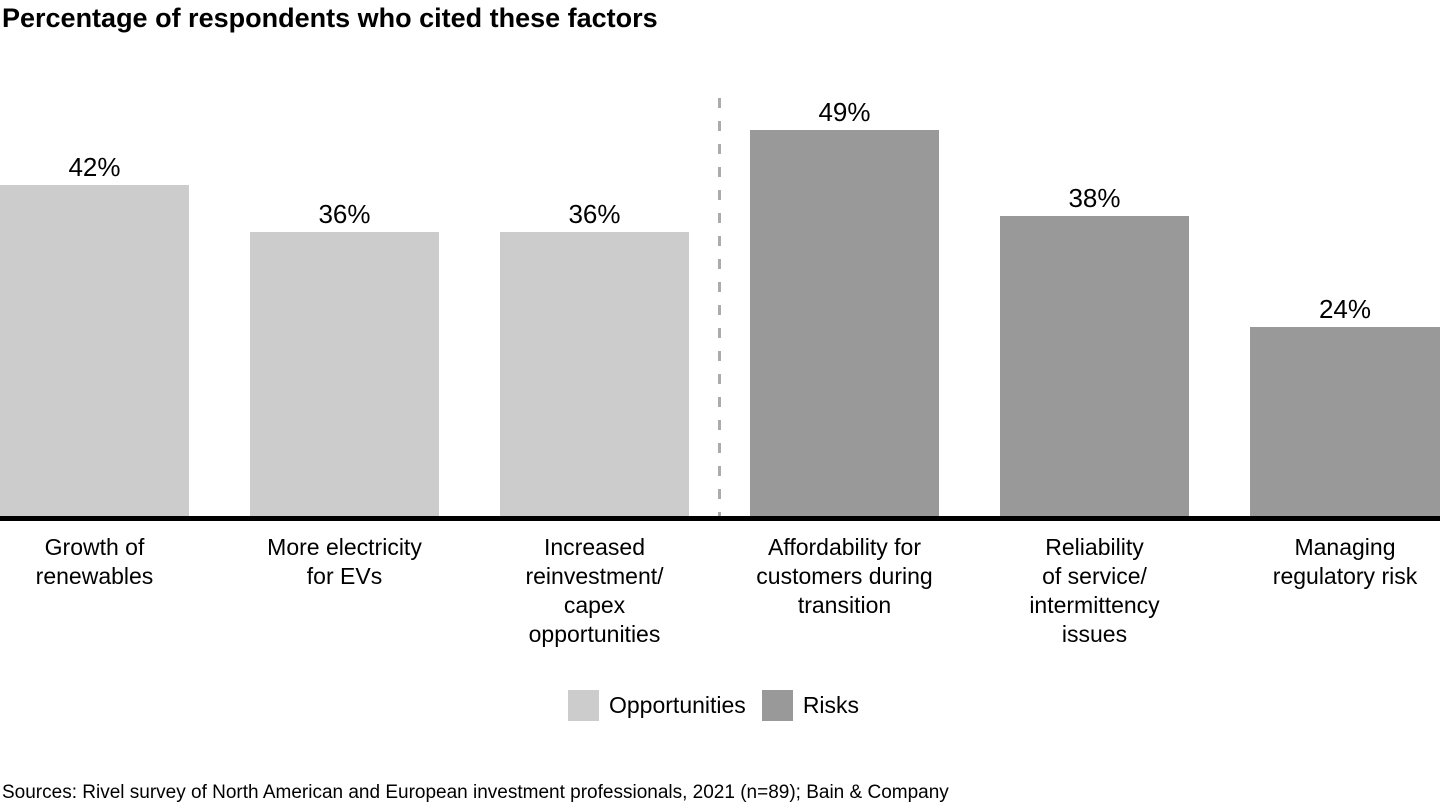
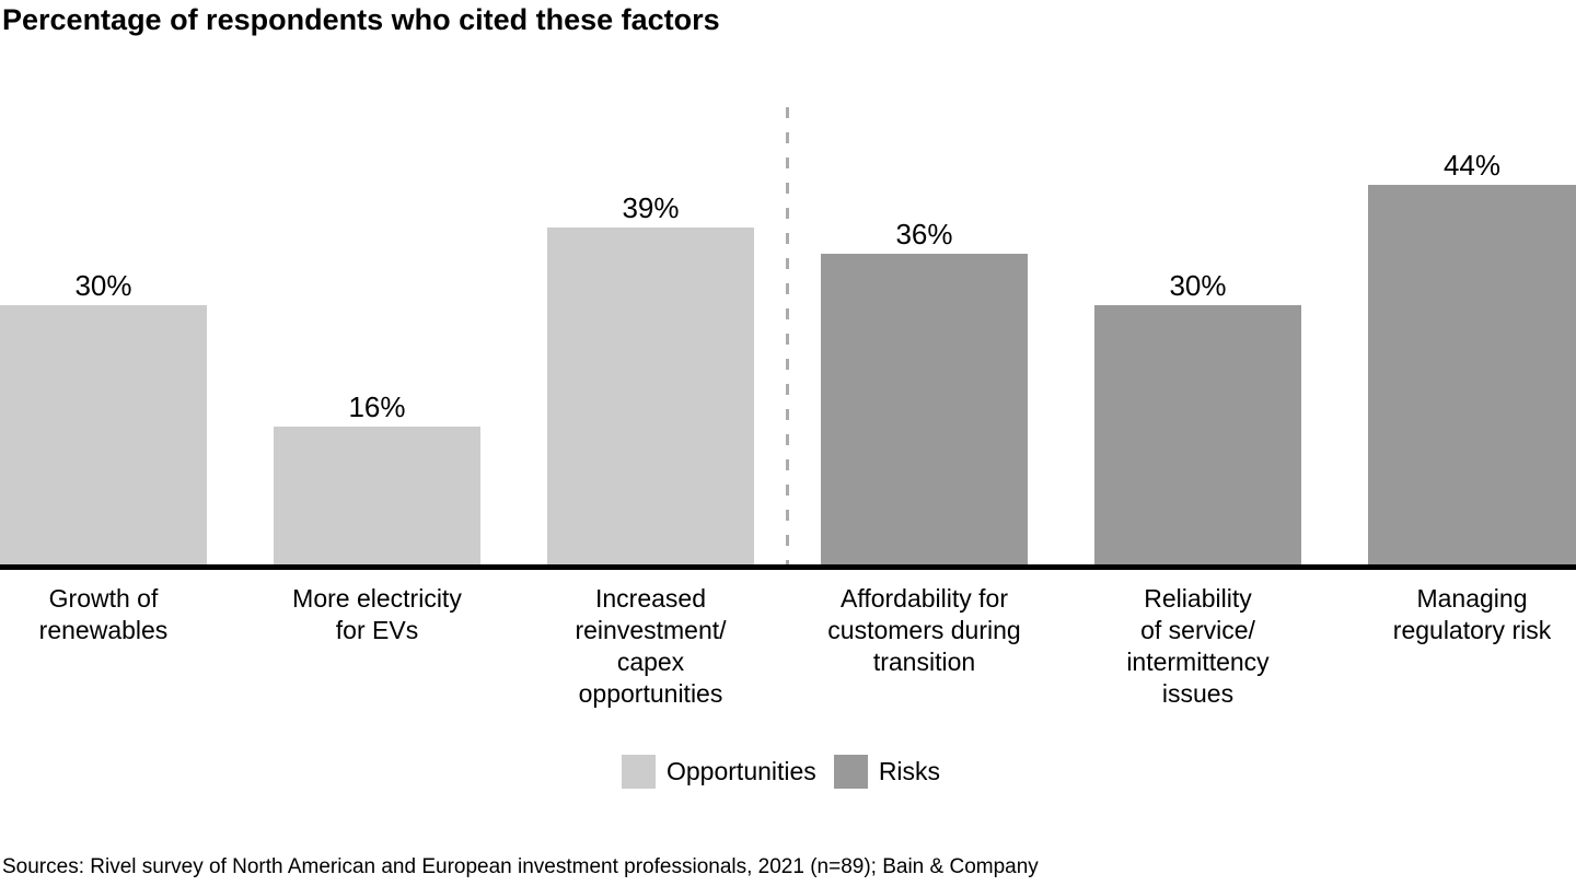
Growth of renewables: 42% -> 30%
More electricity for EVs: 36% -> 16%
Increased reinvestment/ capex opportunities: 36% -> 39%
Affordability for customers during transition: 49% -> 36%
Reliability of service/ intermittency issues: 38% -> 30%
Managing regulatory risk: 24% -> 44%
